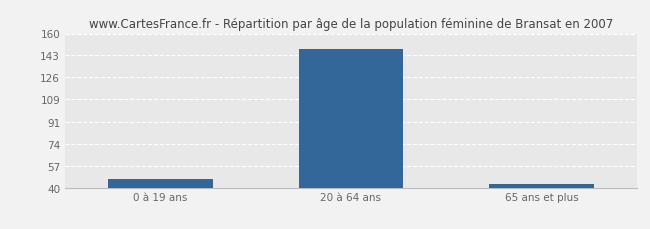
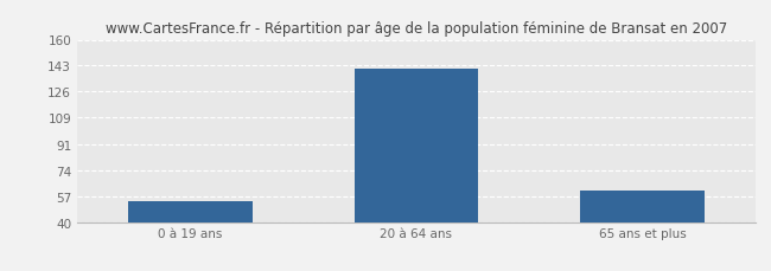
0 à 19 ans: 47 -> 54
20 à 64 ans: 148 -> 141
65 ans et plus: 43 -> 61
